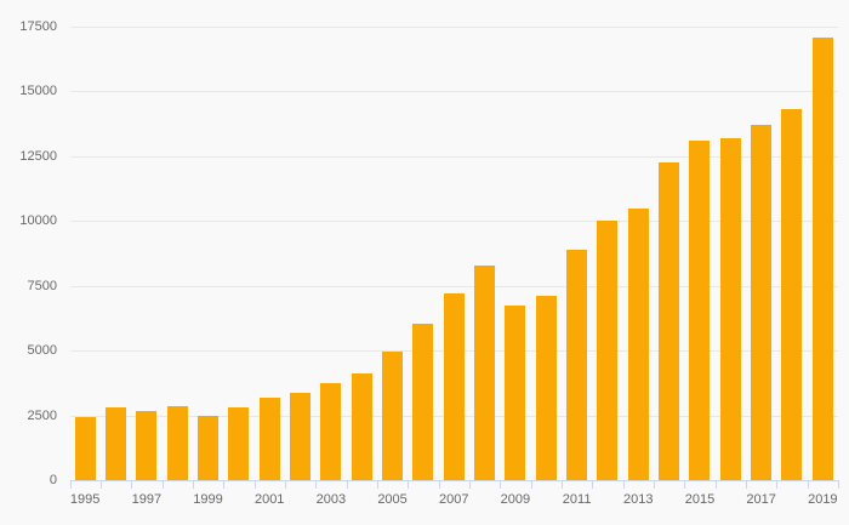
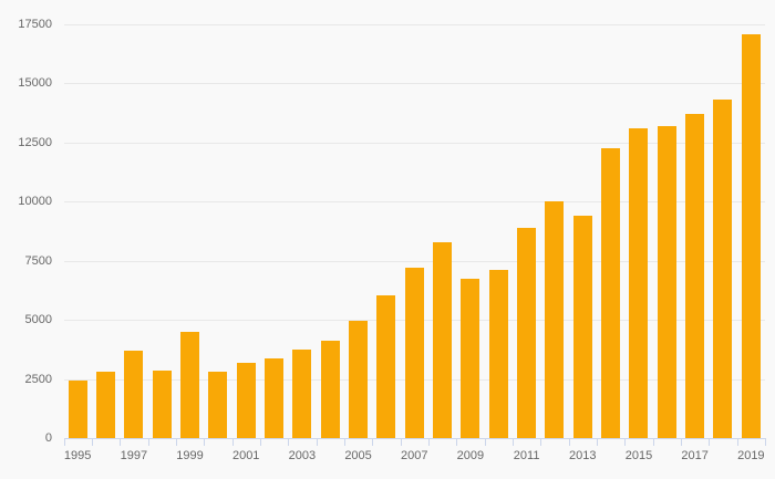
1997: 2600 -> 3700
1999: 2500 -> 4500
2013: 10500 -> 9400
